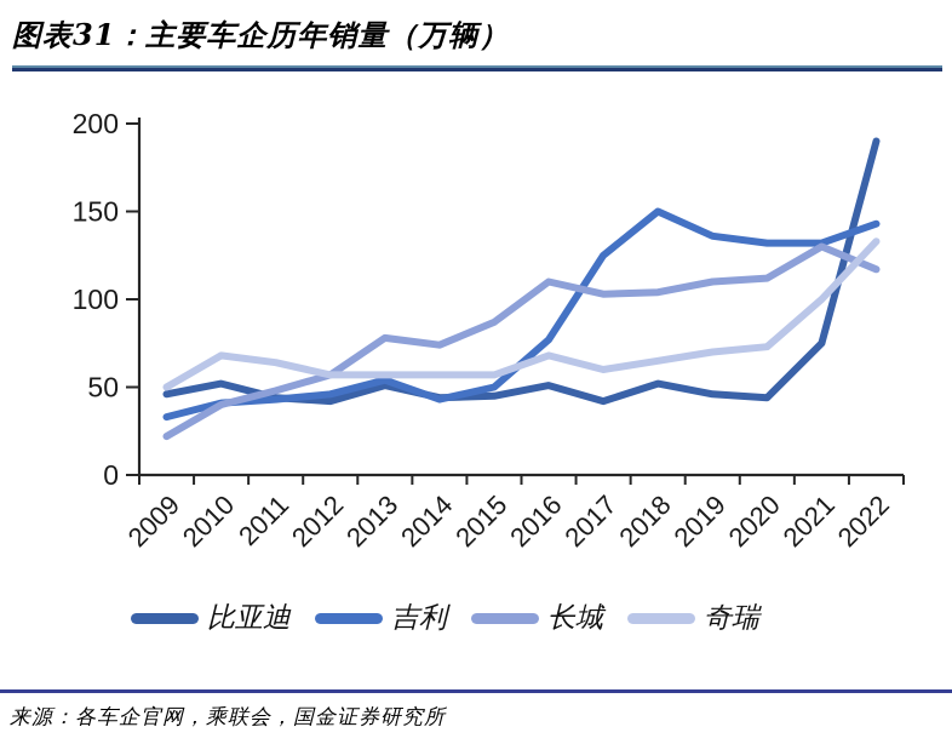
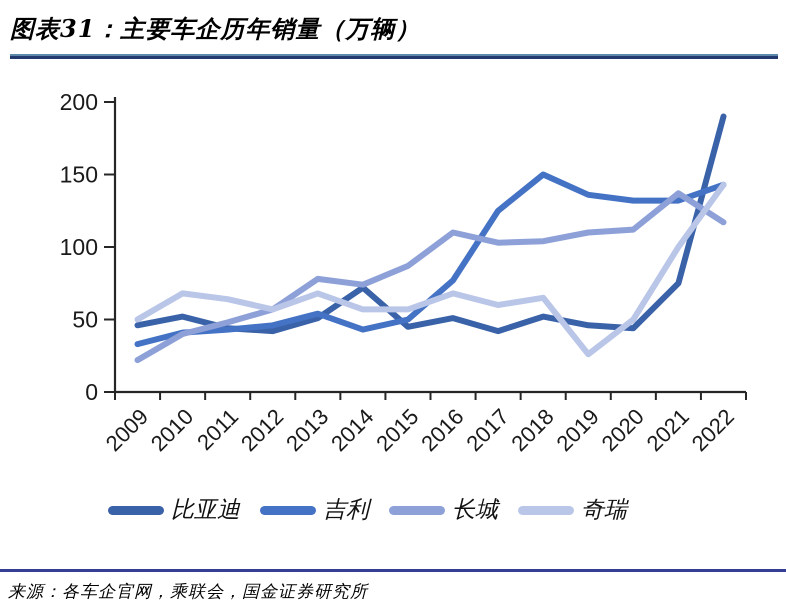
奇瑞/2013: 57 -> 68
比亚迪/2014: 44 -> 72
奇瑞/2019: 70 -> 26
奇瑞/2020: 73 -> 50
长城/2021: 130 -> 137
奇瑞/2022: 133 -> 143
